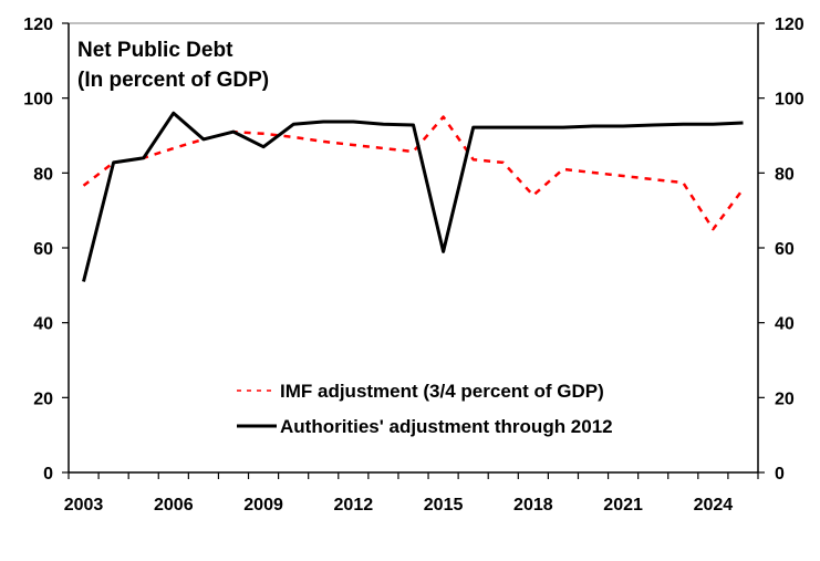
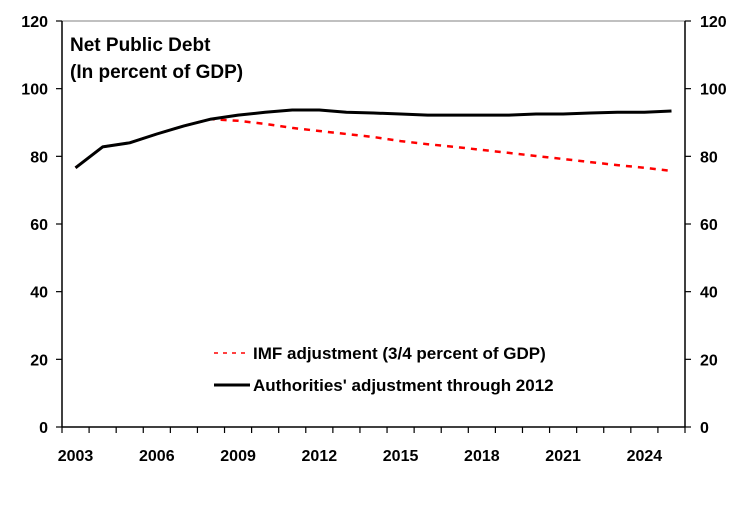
Authorities' adjustment through 2012/2003: 51 -> 77
Authorities' adjustment through 2012/2006: 96 -> 87
Authorities' adjustment through 2012/2009: 87 -> 92
IMF adjustment (3/4 percent of GDP)/2015: 95 -> 84
Authorities' adjustment through 2012/2015: 59 -> 92
IMF adjustment (3/4 percent of GDP)/2018: 74 -> 82
IMF adjustment (3/4 percent of GDP)/2024: 65 -> 77
